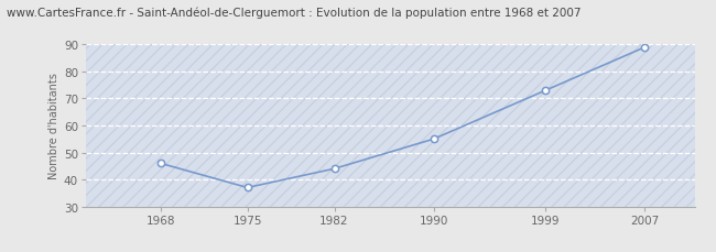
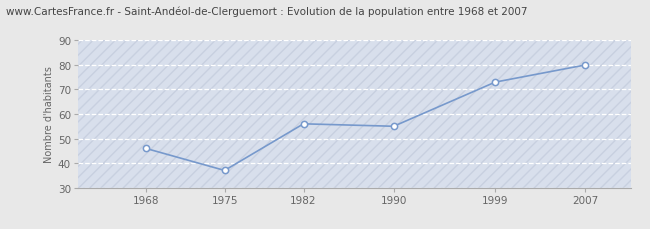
1982: 44 -> 56
2007: 89 -> 80
